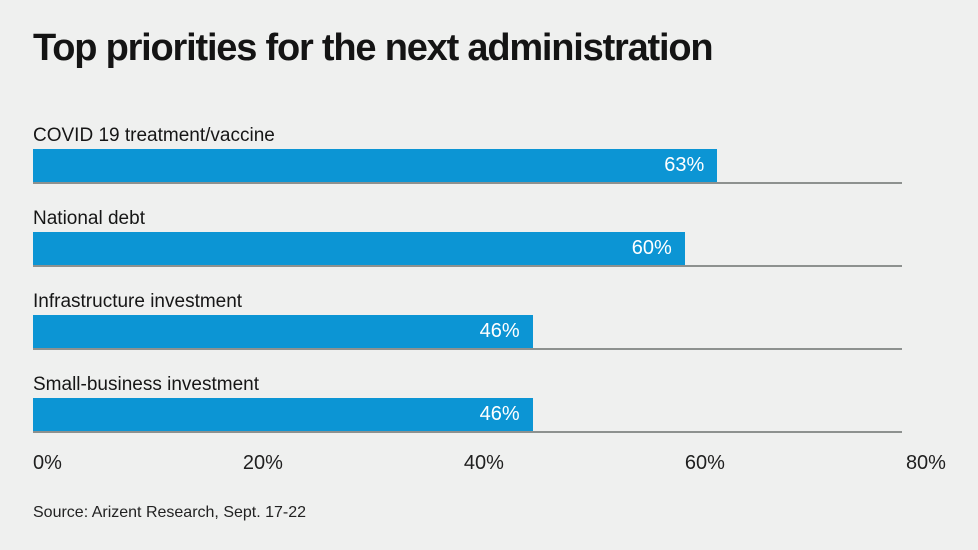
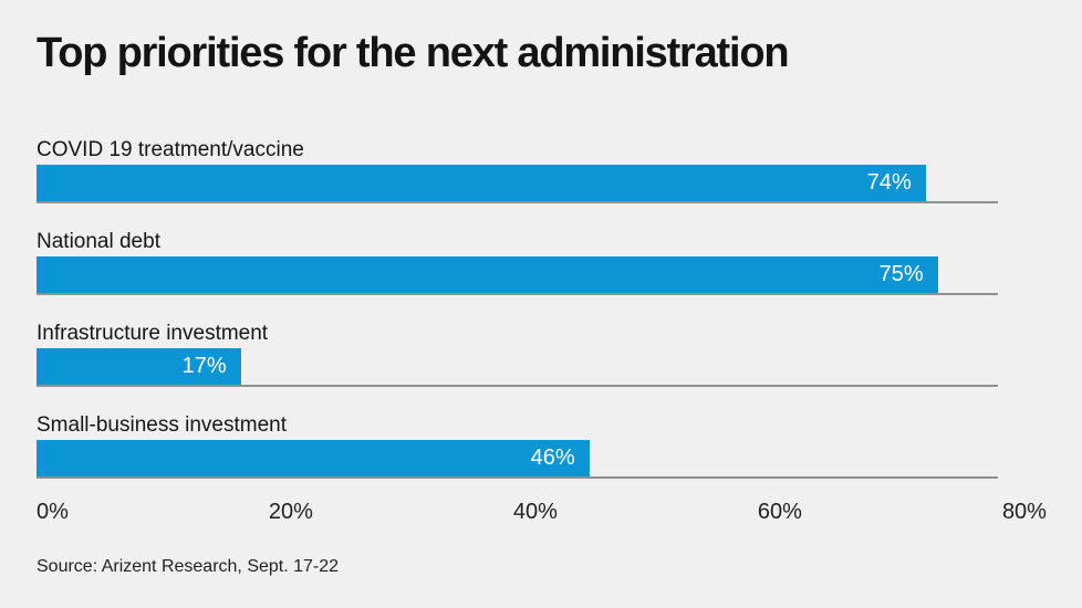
COVID 19 treatment/vaccine: 63% -> 74%
National debt: 60% -> 75%
Infrastructure investment: 46% -> 17%
